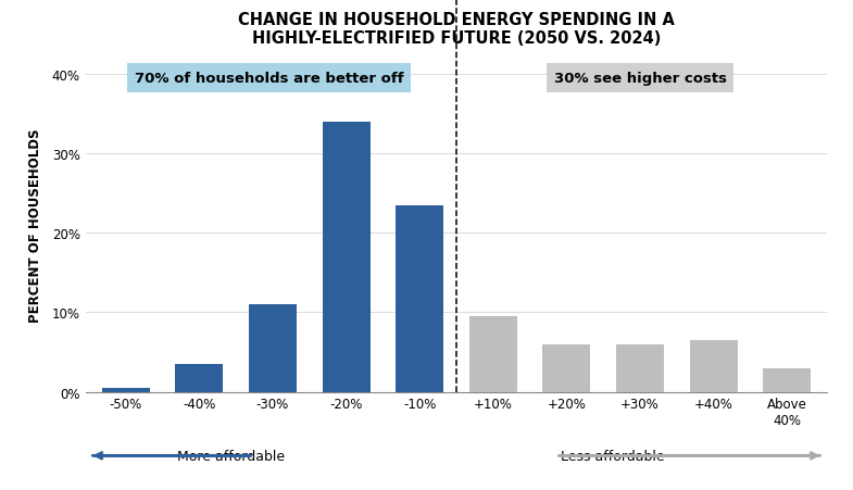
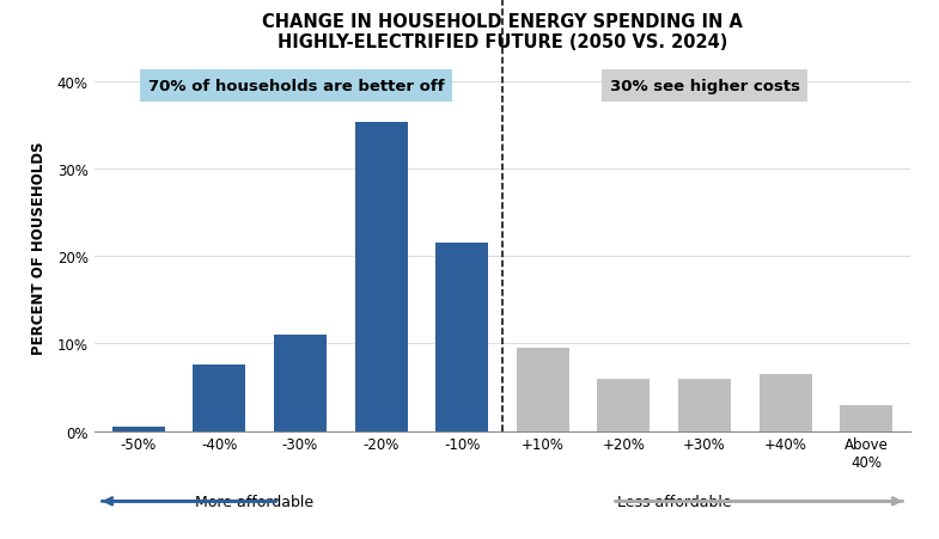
-40%: 3.5% -> 7.6%
-20%: 34.0% -> 35.4%
-10%: 23.5% -> 21.6%
